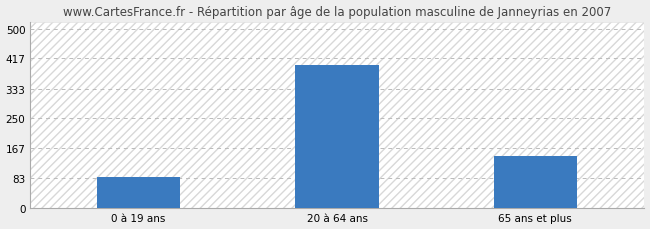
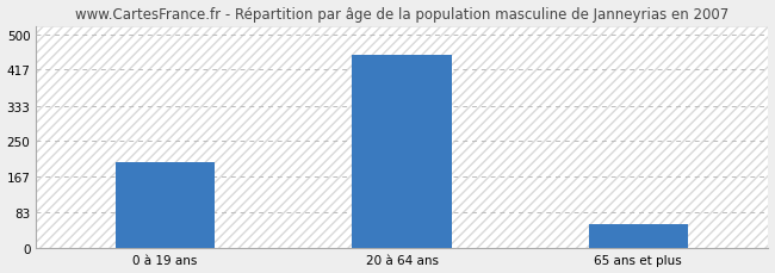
0 à 19 ans: 85 -> 200
20 à 64 ans: 400 -> 453
65 ans et plus: 145 -> 55
